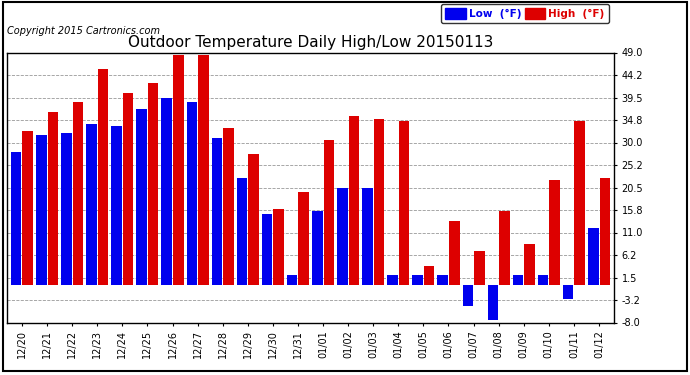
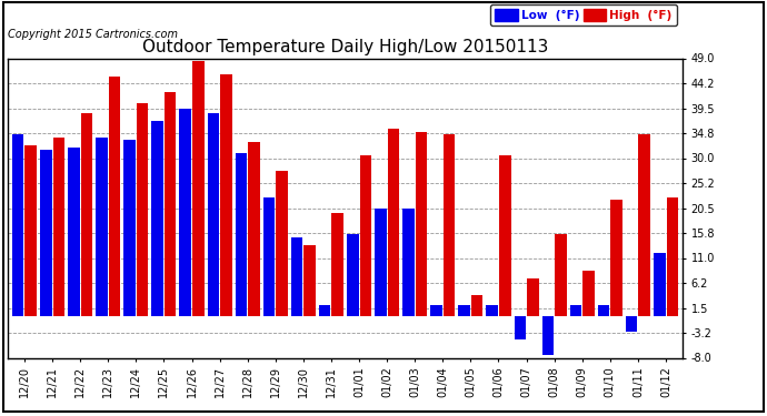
Low (°F)/12/20: 28.0 -> 34.5
High (°F)/12/21: 36.5 -> 34.0
High (°F)/12/27: 48.5 -> 46.0
High (°F)/12/30: 16.0 -> 13.5
High (°F)/01/06: 13.5 -> 30.5
